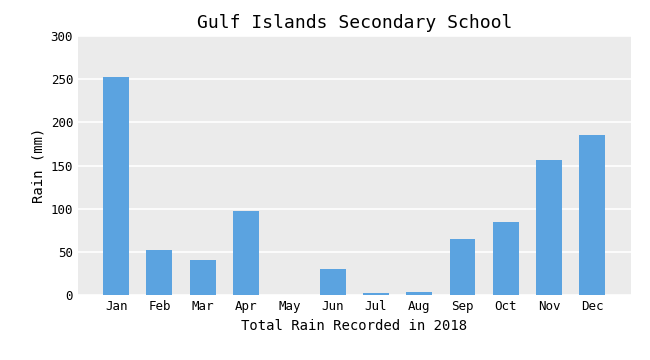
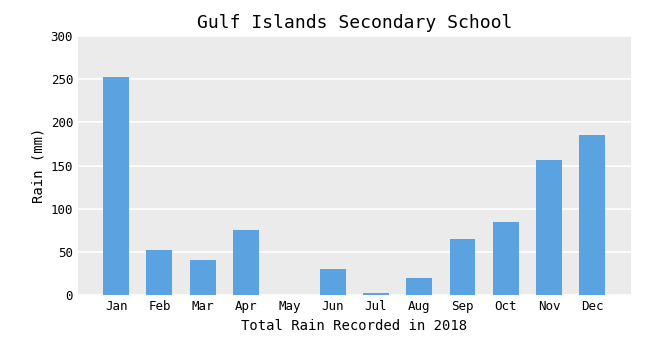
Apr: 97 -> 76
Aug: 4 -> 20
